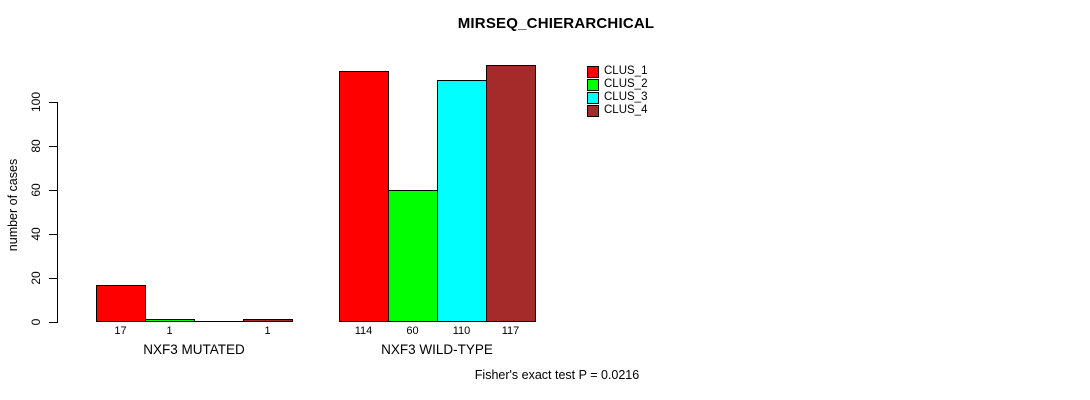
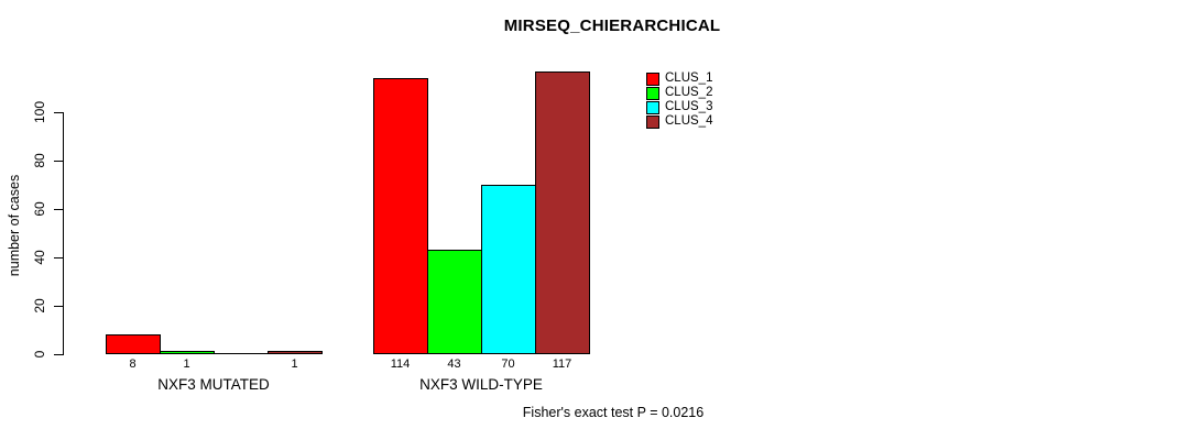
CLUS_1/NXF3 MUTATED: 17 -> 8
CLUS_2/NXF3 WILD-TYPE: 60 -> 43
CLUS_3/NXF3 WILD-TYPE: 110 -> 70
